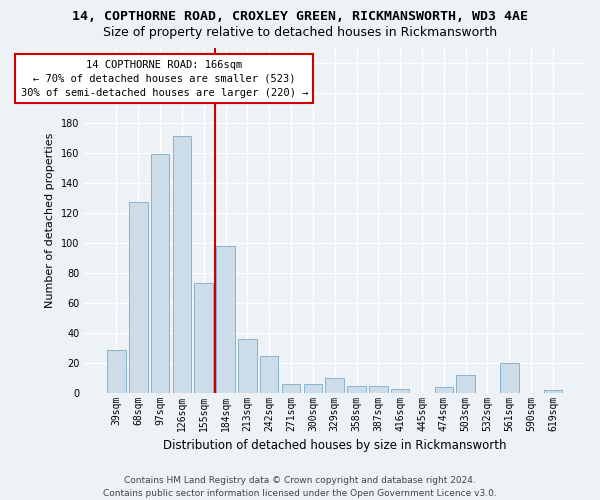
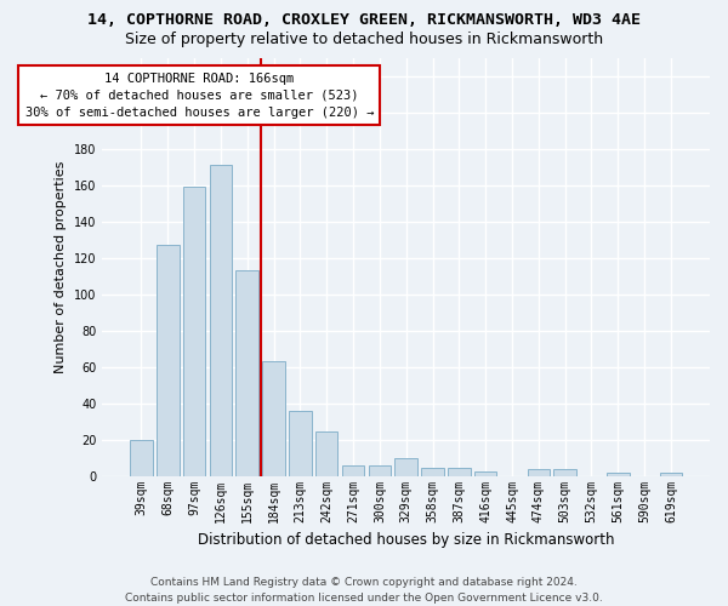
39sqm: 29 -> 20
155sqm: 73 -> 113
184sqm: 98 -> 63
503sqm: 12 -> 4
561sqm: 20 -> 2
